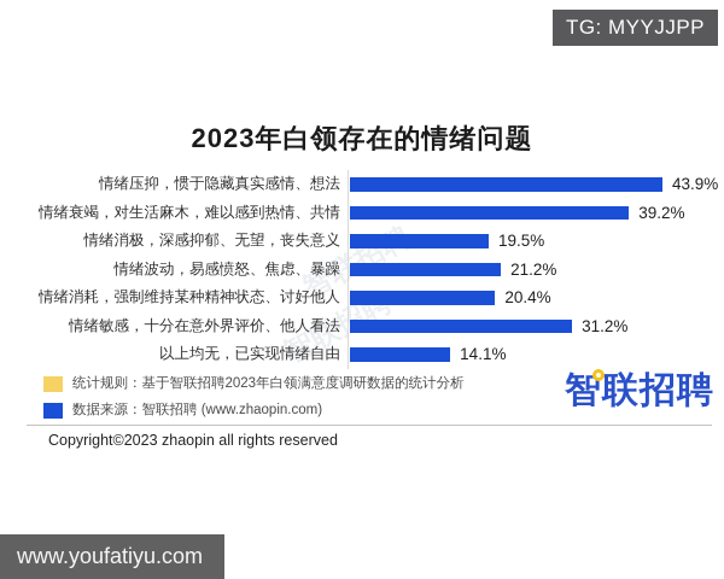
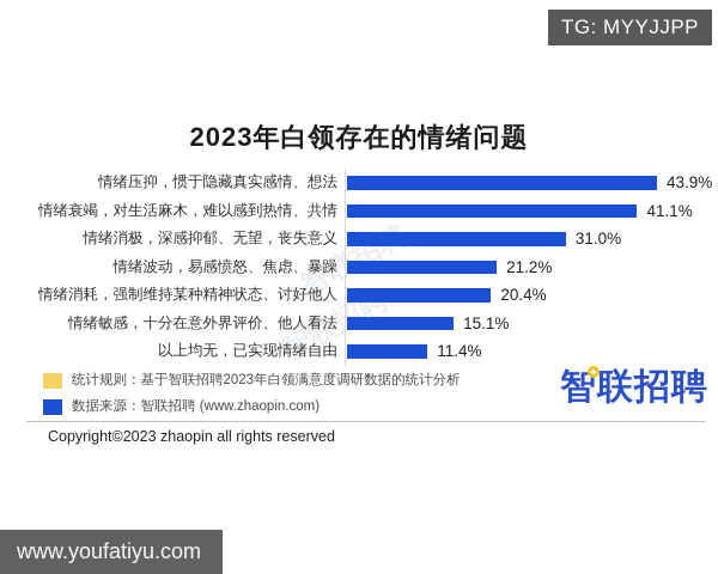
情绪衰竭，对生活麻木，难以感到热情、共情: 39.2% -> 41.1%
情绪消极，深感抑郁、无望，丧失意义: 19.5% -> 31.0%
情绪敏感，十分在意外界评价、他人看法: 31.2% -> 15.1%
以上均无，已实现情绪自由: 14.1% -> 11.4%
